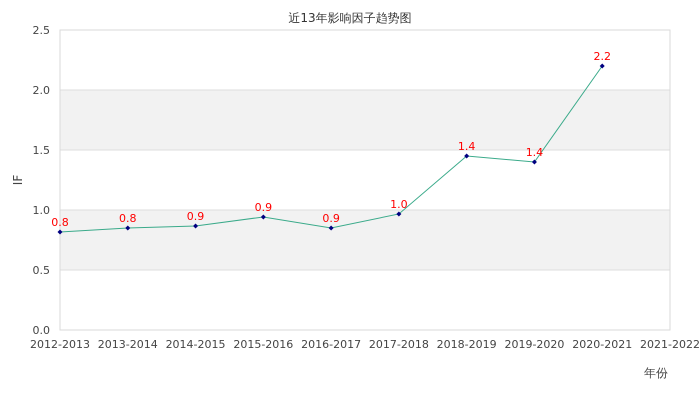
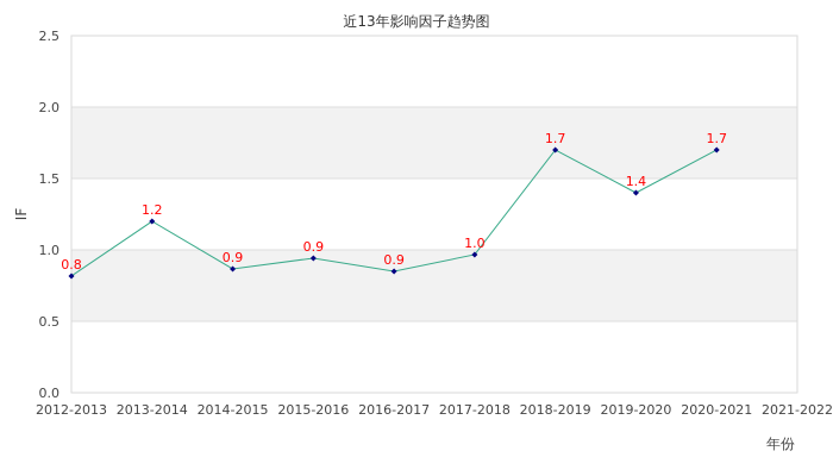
2013-2014: 0.8 -> 1.2
2018-2019: 1.4 -> 1.7
2020-2021: 2.2 -> 1.7
